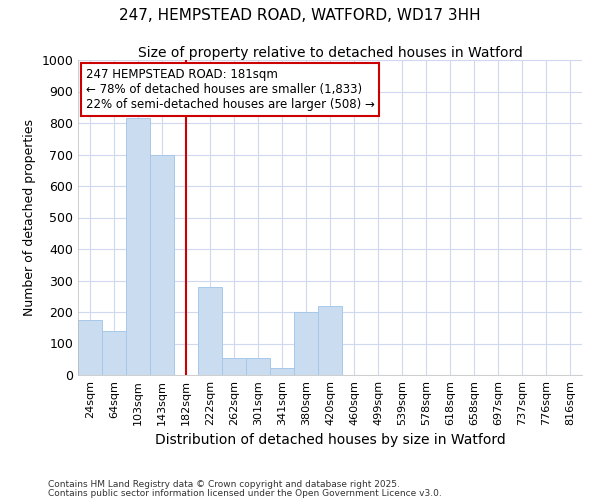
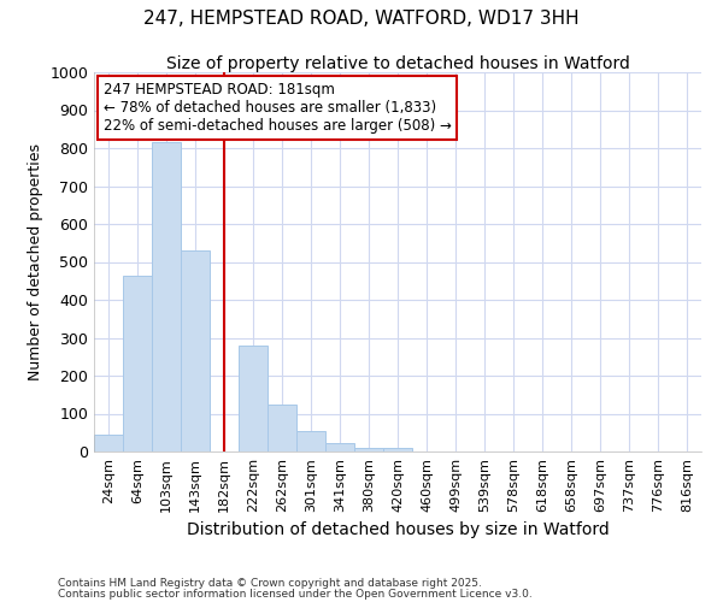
24sqm: 175 -> 45
64sqm: 140 -> 465
143sqm: 700 -> 530
262sqm: 55 -> 125
380sqm: 200 -> 10
420sqm: 220 -> 10
